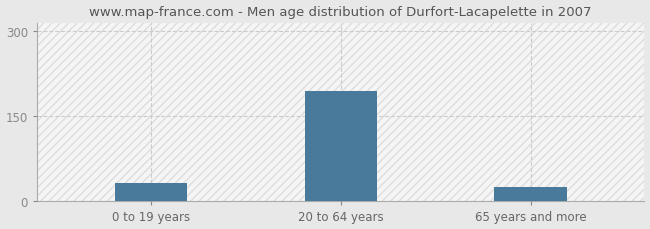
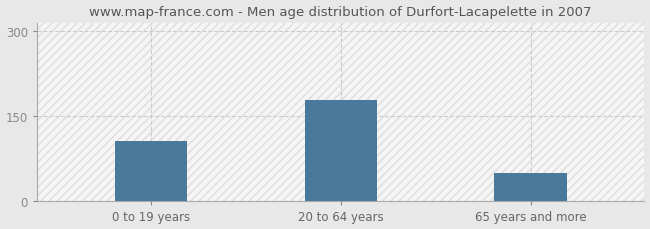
0 to 19 years: 32 -> 107
20 to 64 years: 194 -> 179
65 years and more: 26 -> 50
